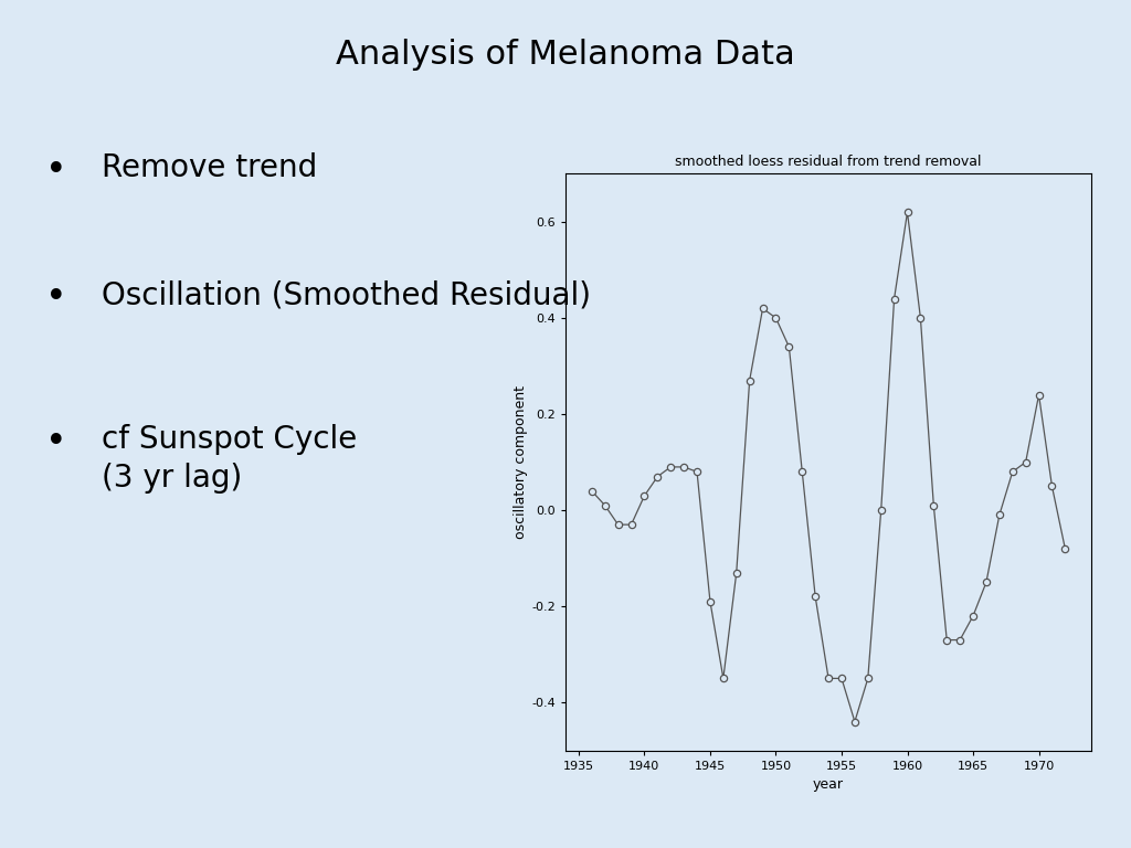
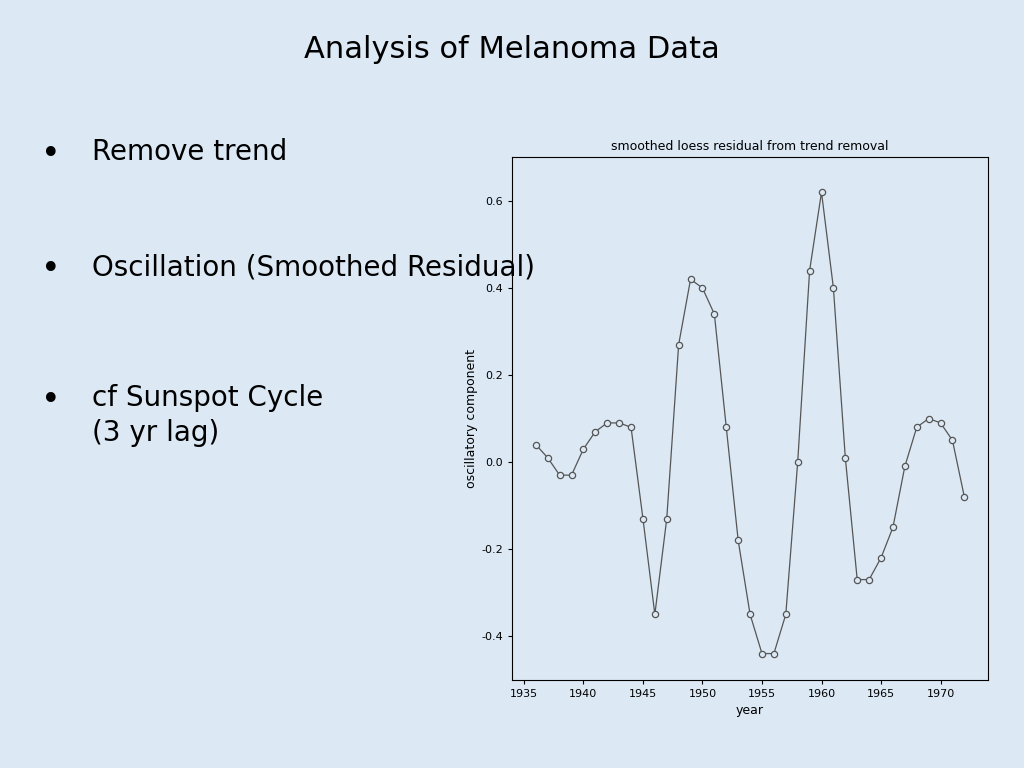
1945: -0.19 -> -0.13
1955: -0.35 -> -0.44
1970: 0.24 -> 0.09
